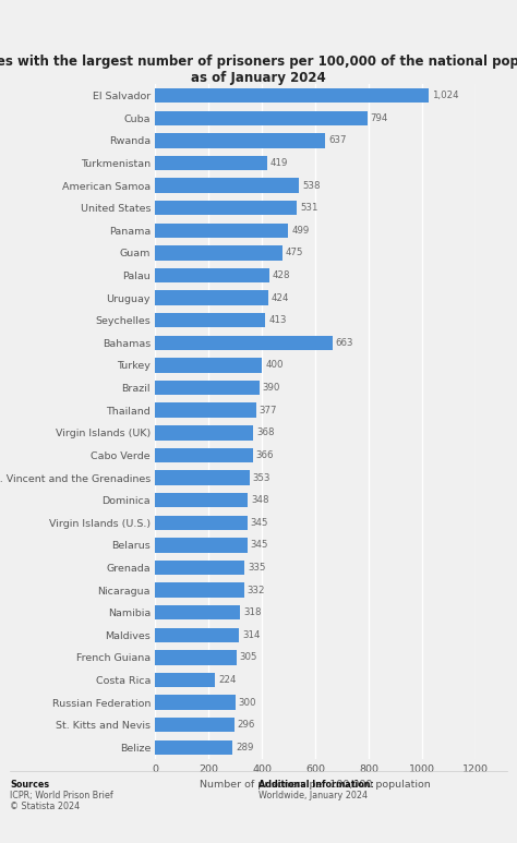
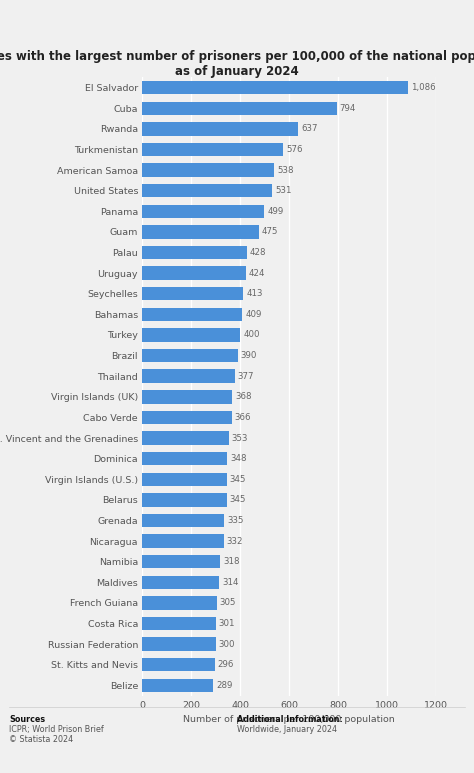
El Salvador: 1,024 -> 1,086
Turkmenistan: 419 -> 576
Bahamas: 663 -> 409
Costa Rica: 224 -> 301
